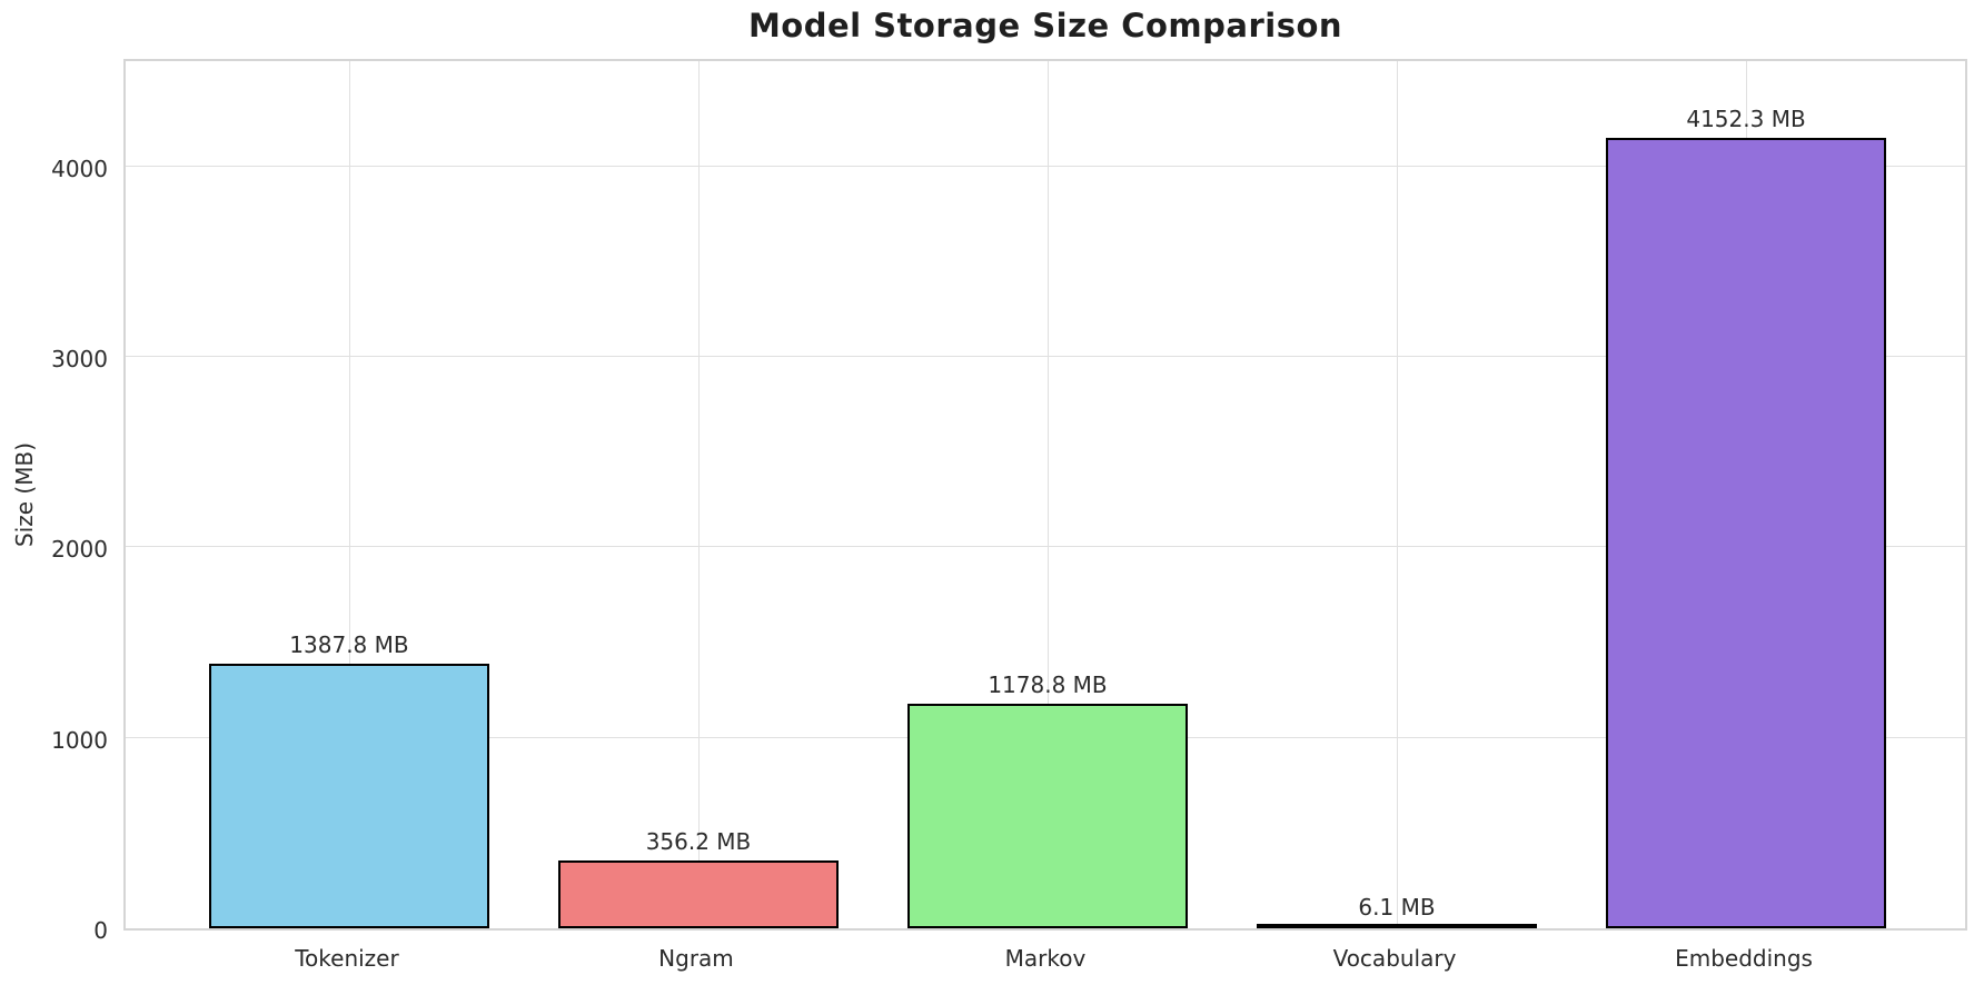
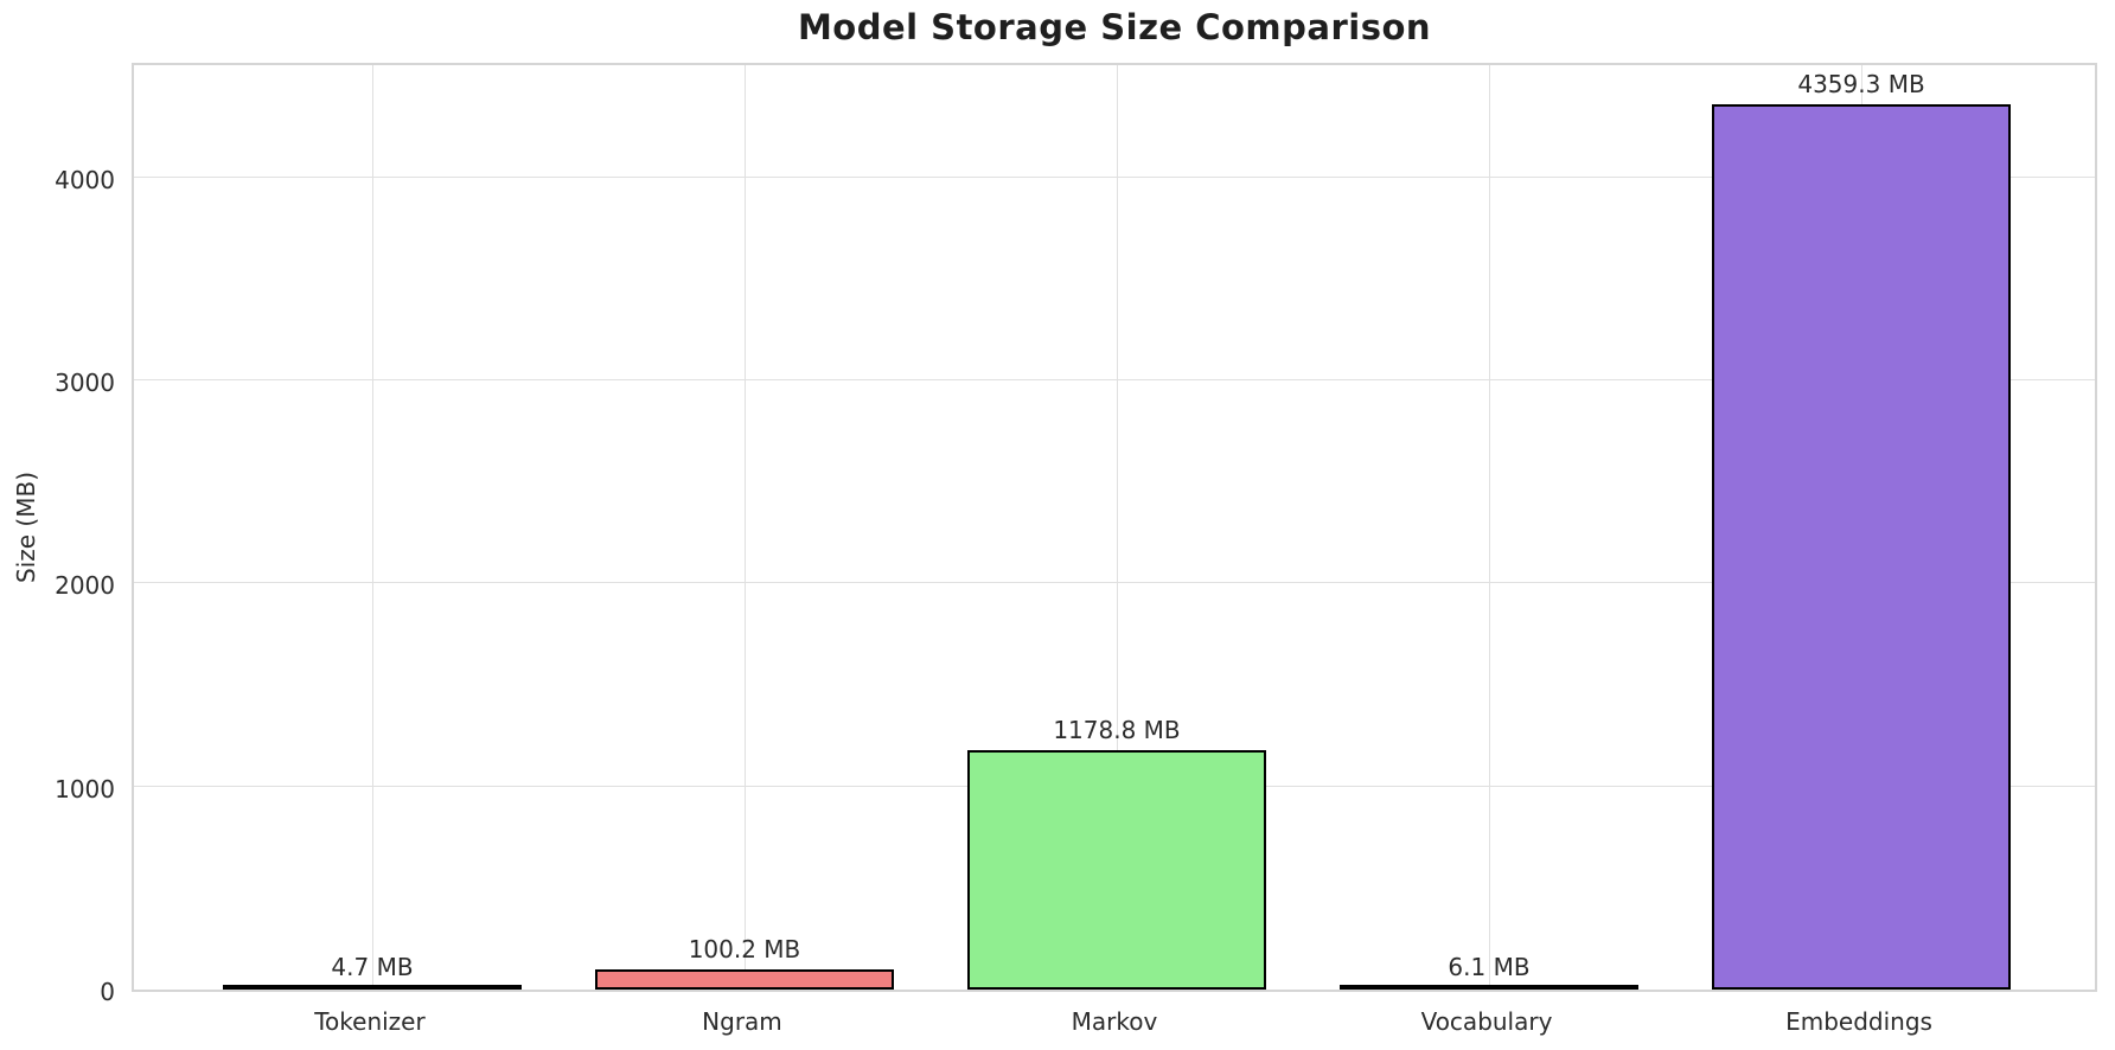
Tokenizer: 1387.8 -> 4.7
Ngram: 356.2 -> 100.2
Embeddings: 4152.3 -> 4359.3
